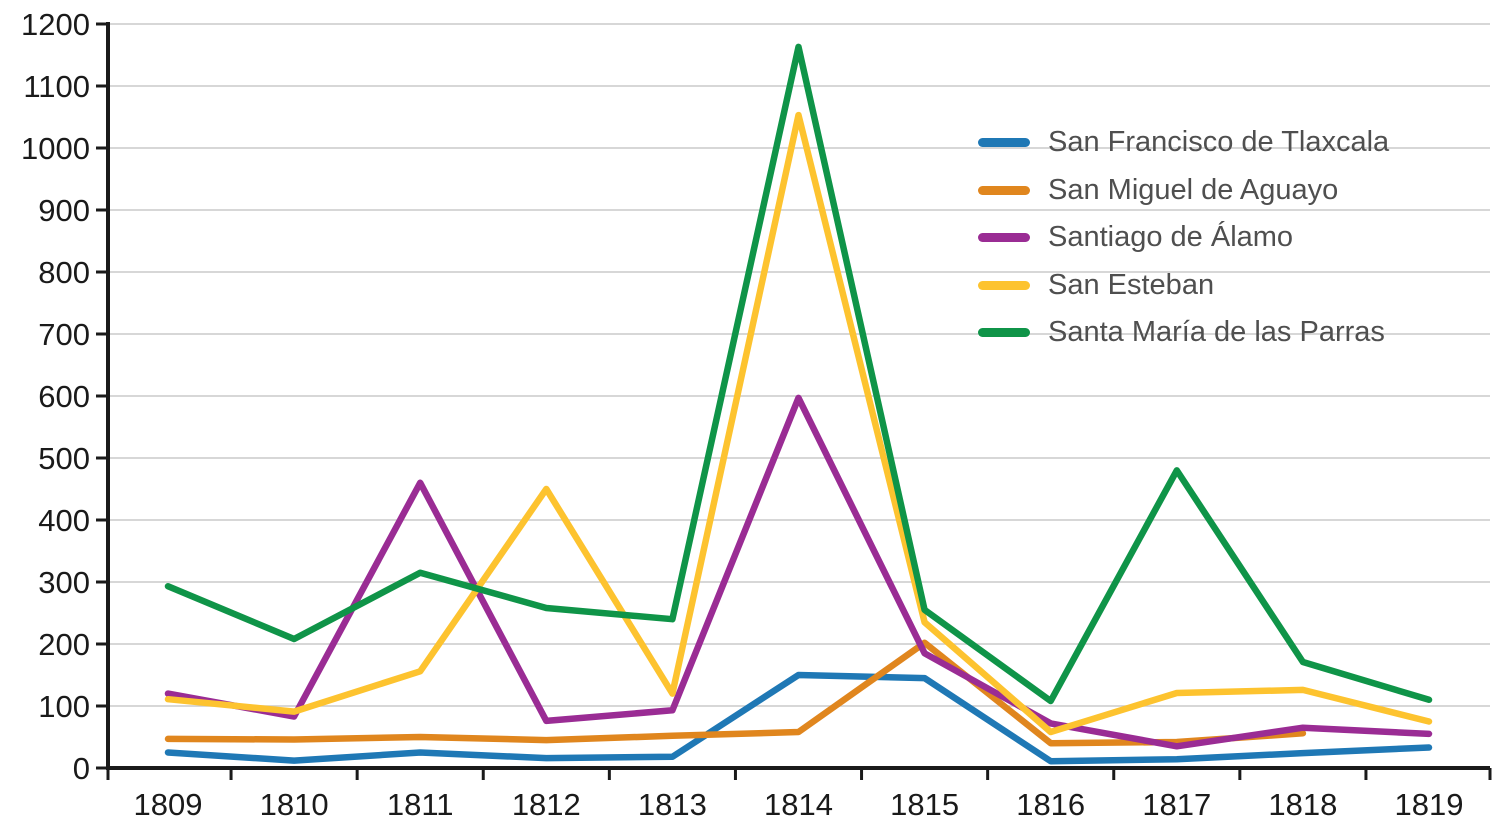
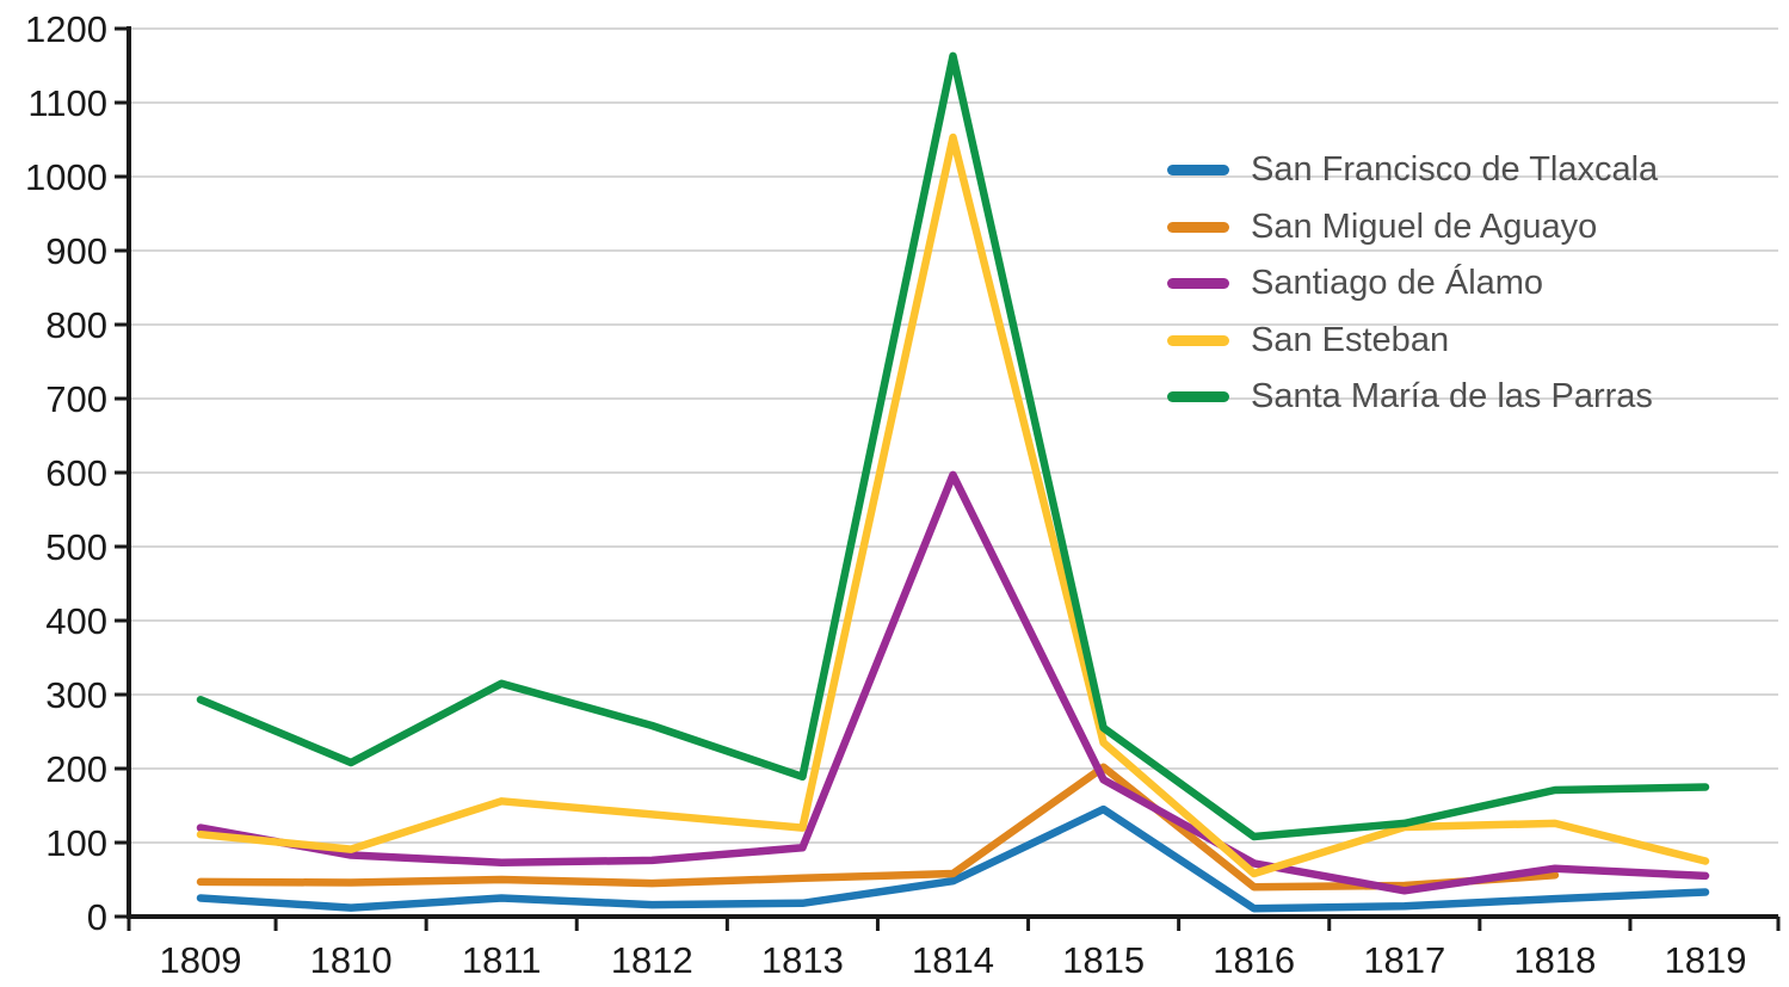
Santiago de Álamo/1811: 460 -> 70
San Esteban/1812: 450 -> 140
Santa María de las Parras/1813: 240 -> 190
San Francisco de Tlaxcala/1814: 150 -> 50
Santa María de las Parras/1817: 480 -> 130
Santa María de las Parras/1819: 110 -> 180
